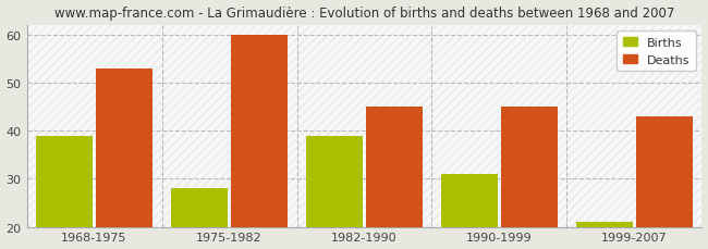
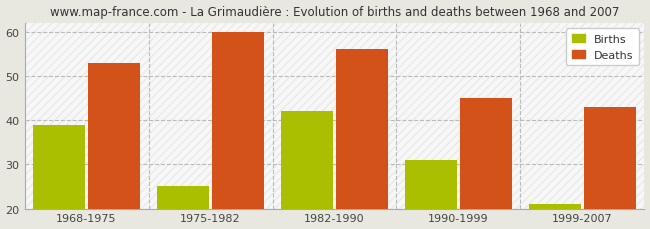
Births/1975-1982: 28 -> 25
Births/1982-1990: 39 -> 42
Deaths/1982-1990: 45 -> 56
